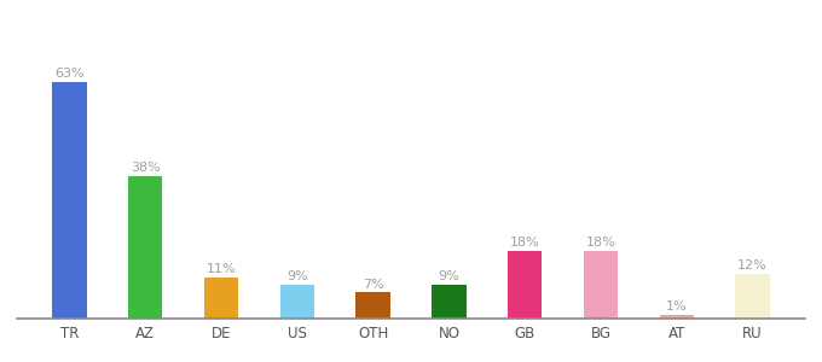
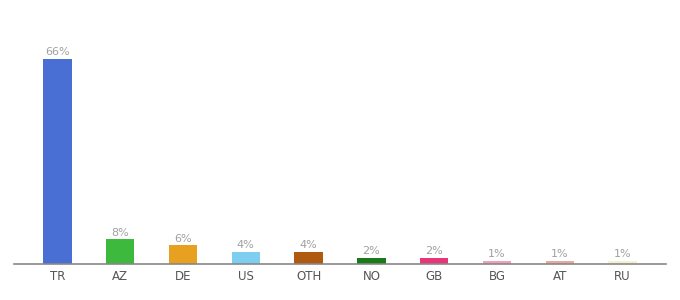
TR: 63% -> 66%
AZ: 38% -> 8%
DE: 11% -> 6%
US: 9% -> 4%
OTH: 7% -> 4%
NO: 9% -> 2%
GB: 18% -> 2%
BG: 18% -> 1%
RU: 12% -> 1%
